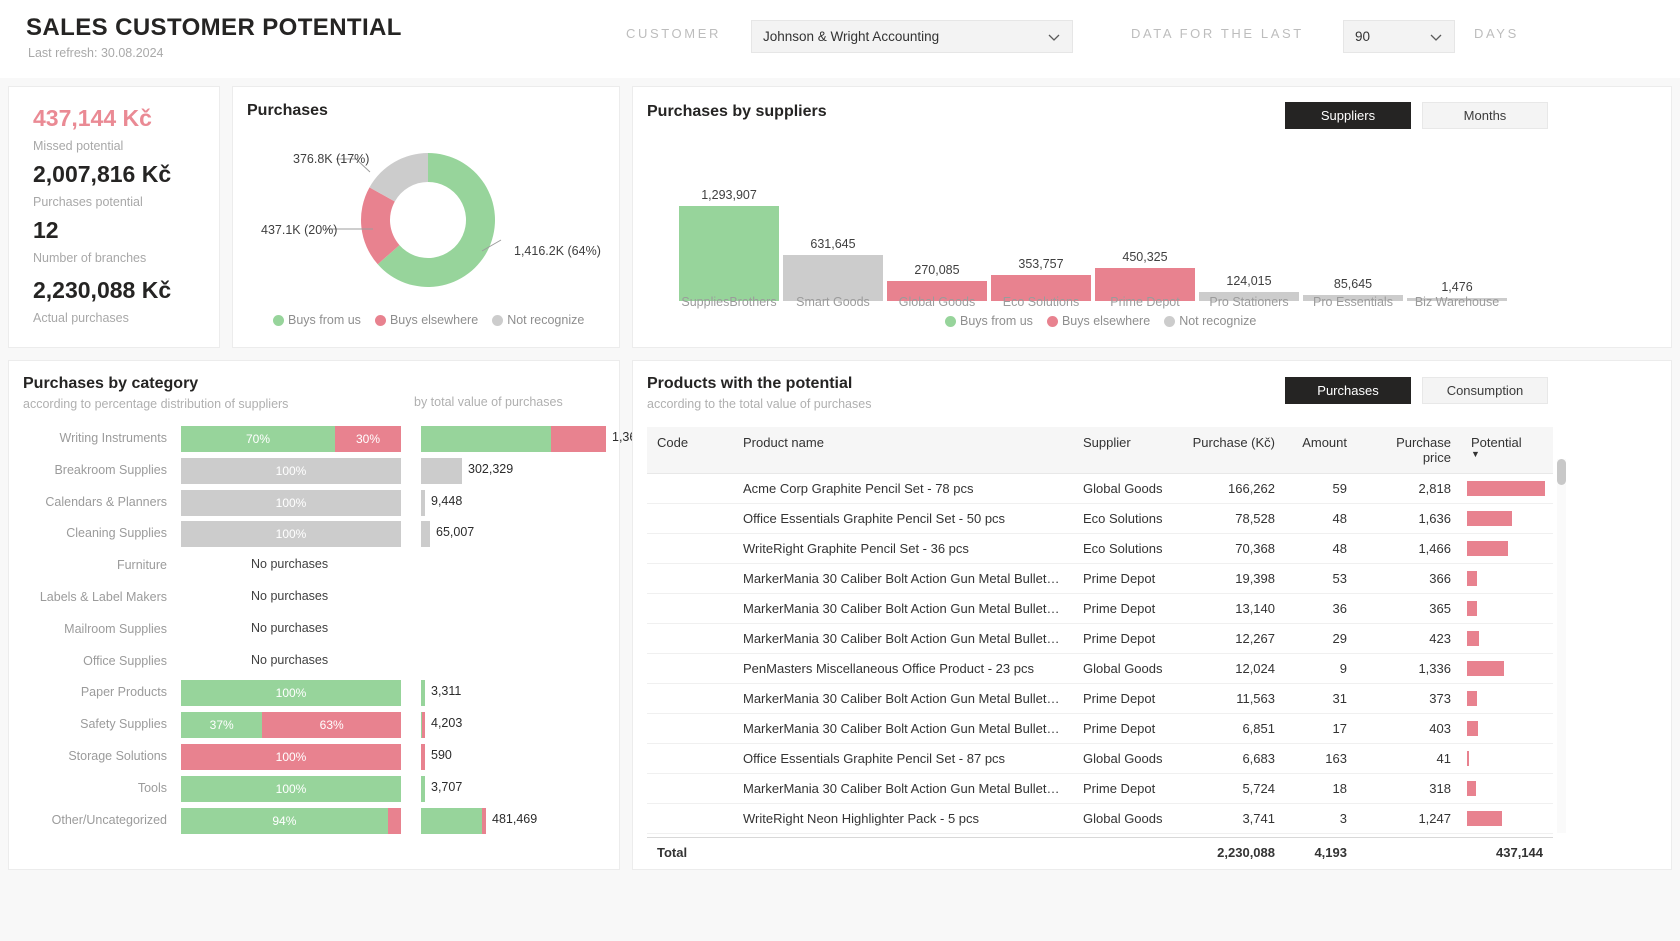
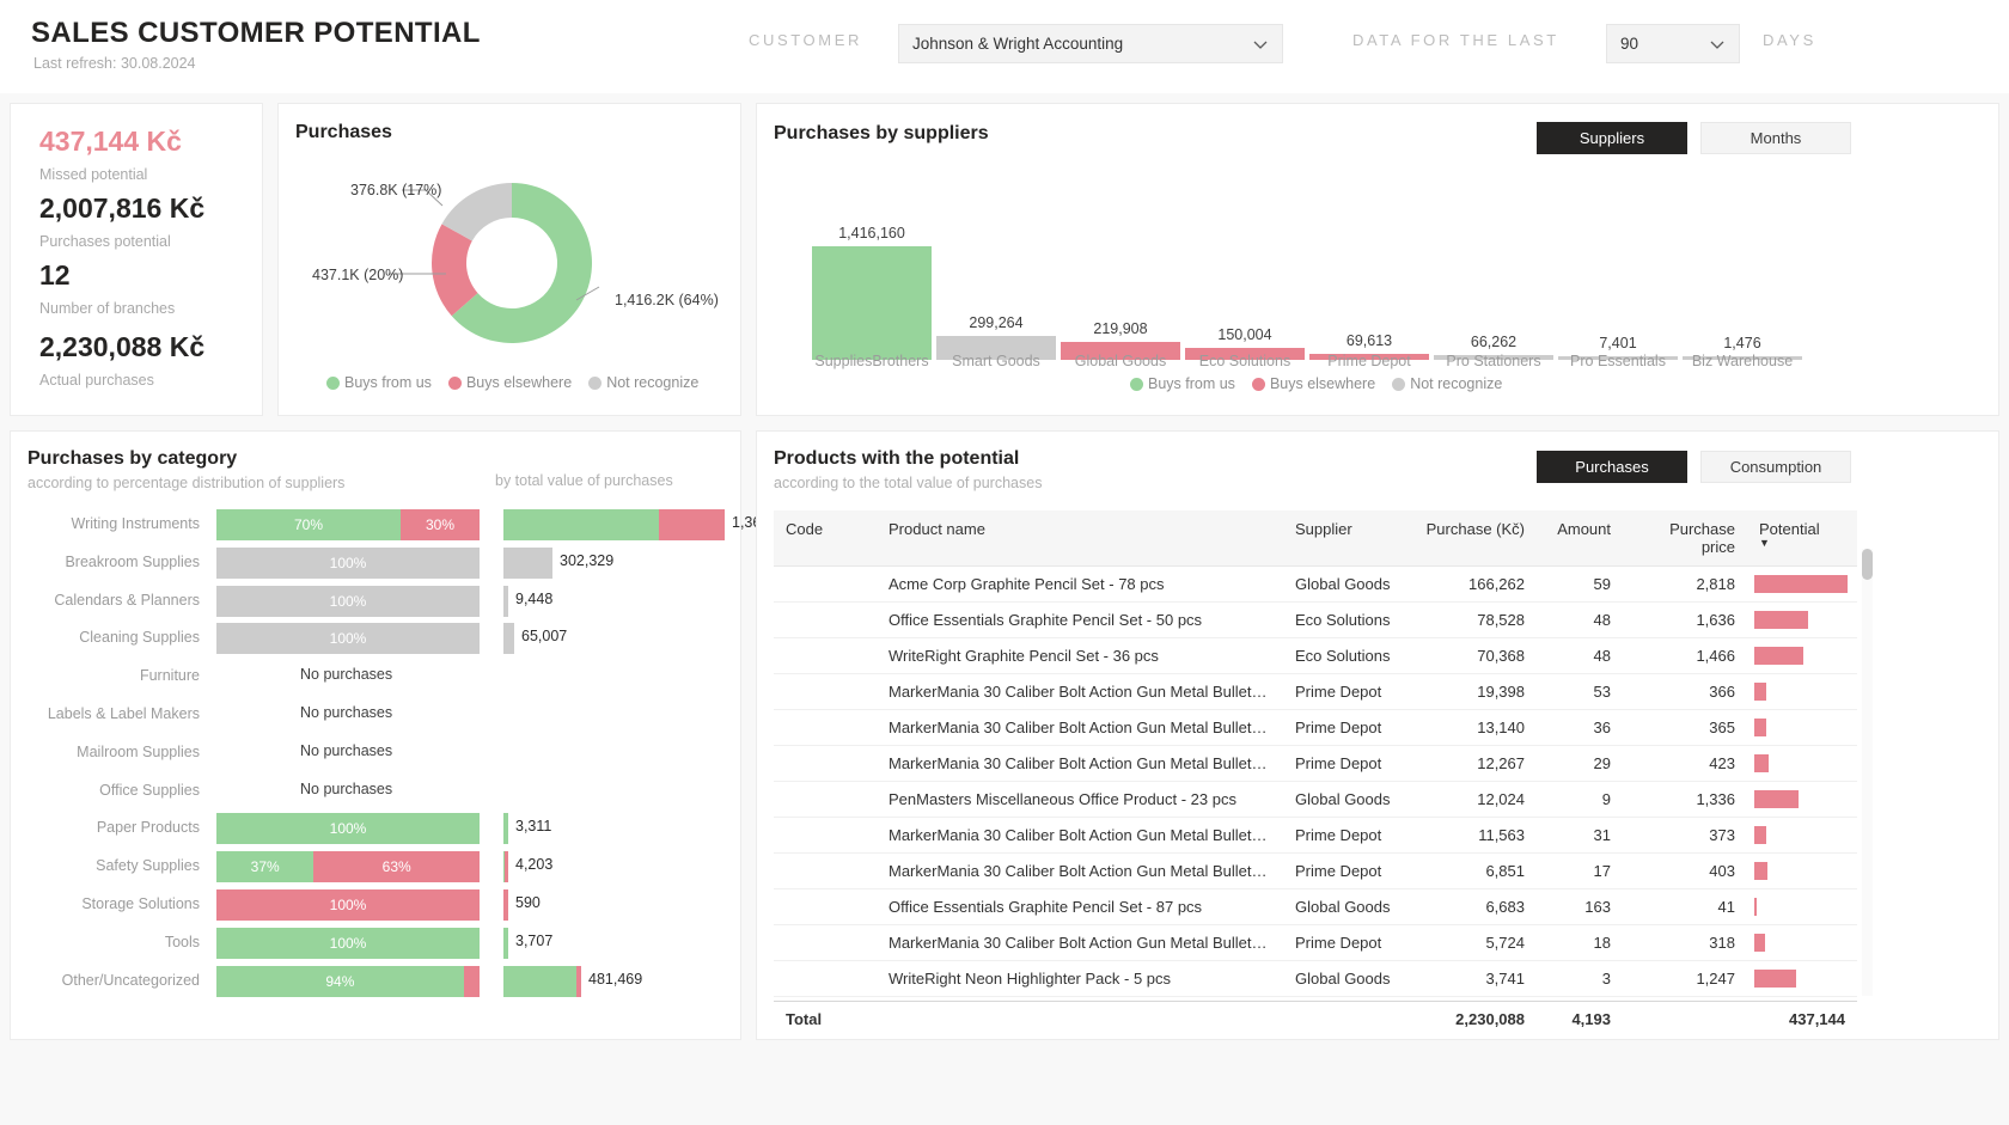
Purchases by suppliers/SuppliesBrothers: 1,293,907 -> 1,416,160
Purchases by suppliers/Smart Goods: 631,645 -> 299,264
Purchases by suppliers/Global Goods: 270,085 -> 219,908
Purchases by suppliers/Eco Solutions: 353,757 -> 150,004
Purchases by suppliers/Prime Depot: 450,325 -> 69,613
Purchases by suppliers/Pro Stationers: 124,015 -> 66,262
Purchases by suppliers/Pro Essentials: 85,645 -> 7,401
